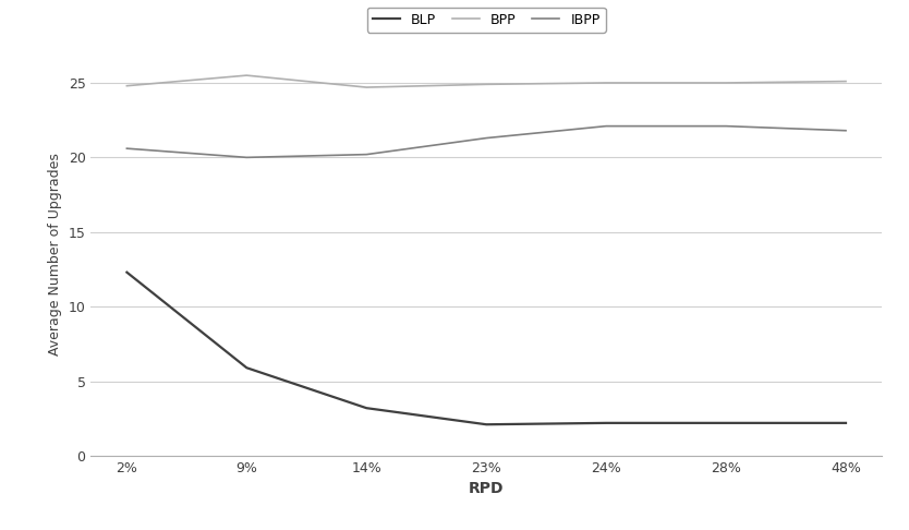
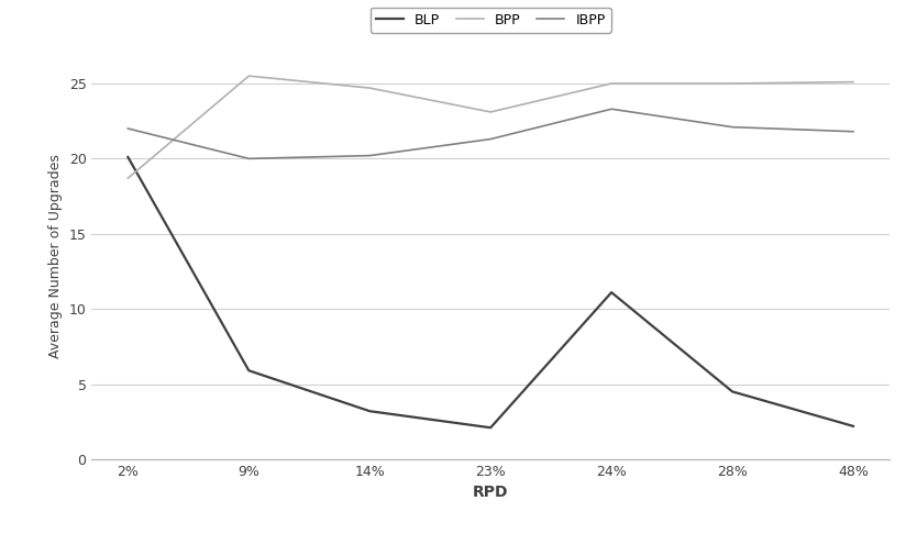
BLP/2%: 12.3 -> 20.1
BPP/2%: 24.8 -> 18.7
IBPP/2%: 20.6 -> 22.0
BPP/23%: 24.9 -> 23.1
BLP/24%: 2.2 -> 11.1
IBPP/24%: 22.1 -> 23.3
BLP/28%: 2.2 -> 4.5
